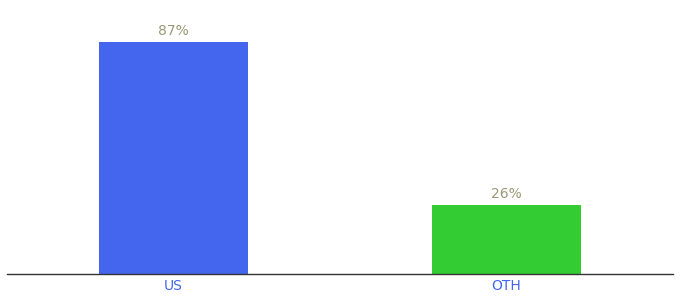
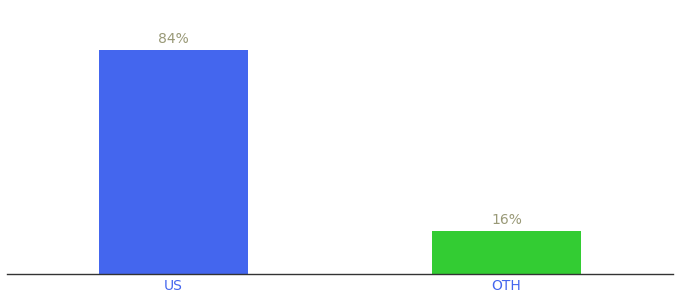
US: 87% -> 84%
OTH: 26% -> 16%
